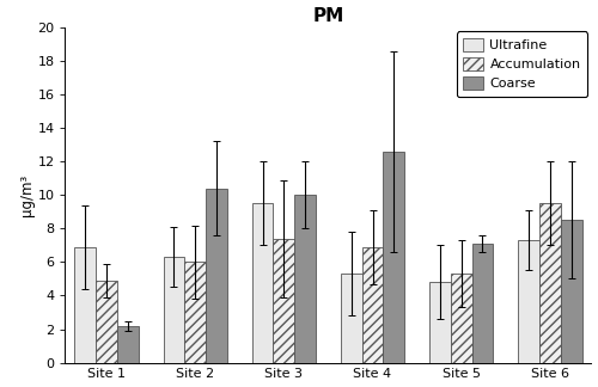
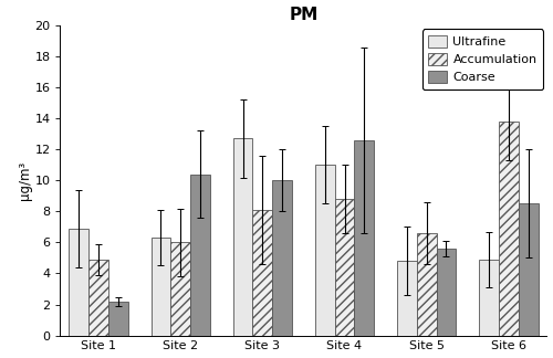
Ultrafine/Site 3: 9.5 -> 12.7
Accumulation/Site 3: 7.4 -> 8.1
Ultrafine/Site 4: 5.3 -> 11.0
Accumulation/Site 4: 6.9 -> 8.8
Accumulation/Site 5: 5.3 -> 6.6
Coarse/Site 5: 7.1 -> 5.6
Ultrafine/Site 6: 7.3 -> 4.9
Accumulation/Site 6: 9.5 -> 13.8
